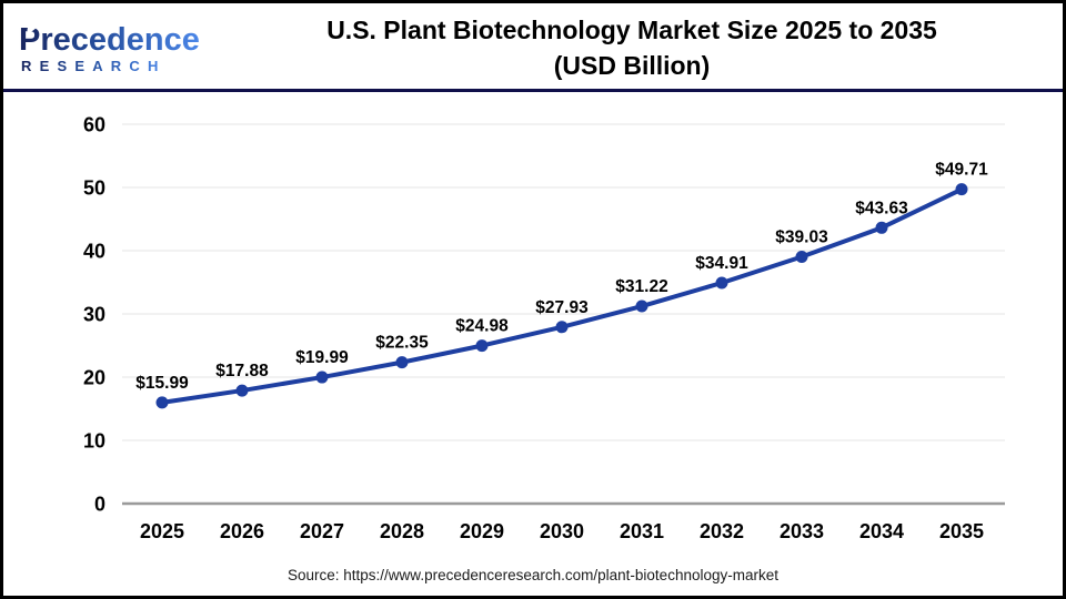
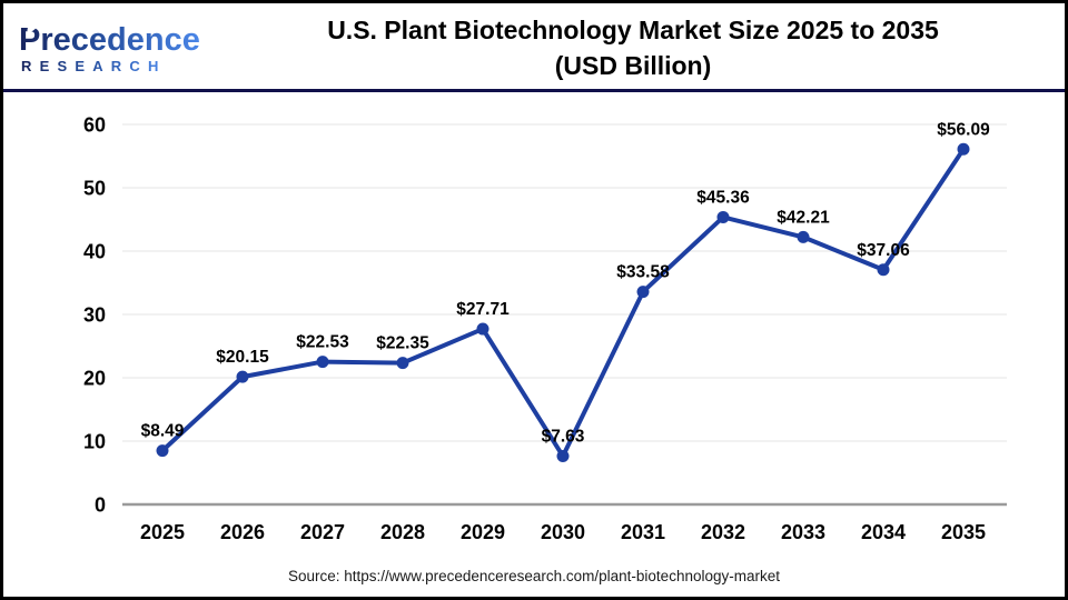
2025: $15.99 -> $8.49
2026: $17.88 -> $20.15
2027: $19.99 -> $22.53
2029: $24.98 -> $27.71
2030: $27.93 -> $7.63
2031: $31.22 -> $33.58
2032: $34.91 -> $45.36
2033: $39.03 -> $42.21
2034: $43.63 -> $37.06
2035: $49.71 -> $56.09
